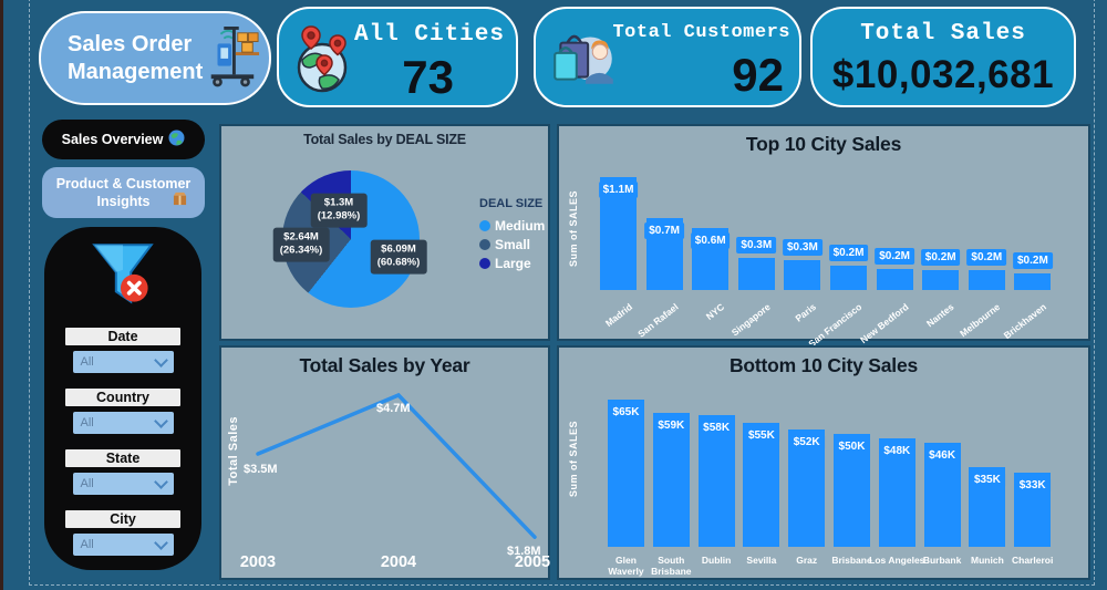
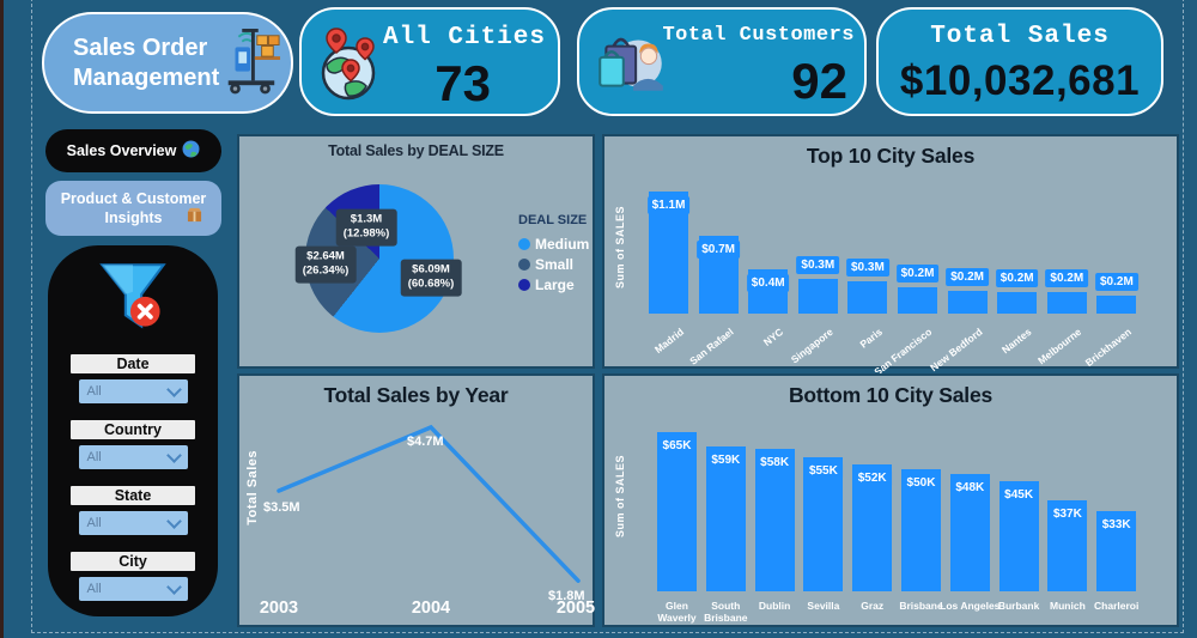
Top 10 City Sales/NYC: $0.6M -> $0.4M
Bottom 10 City Sales/Burbank: $46K -> $45K
Bottom 10 City Sales/Munich: $35K -> $37K
